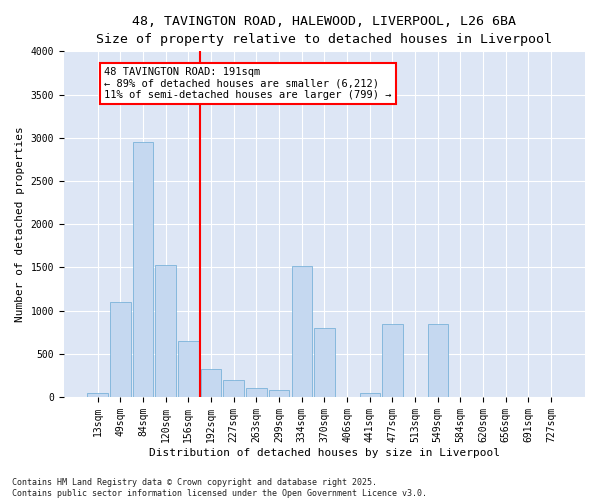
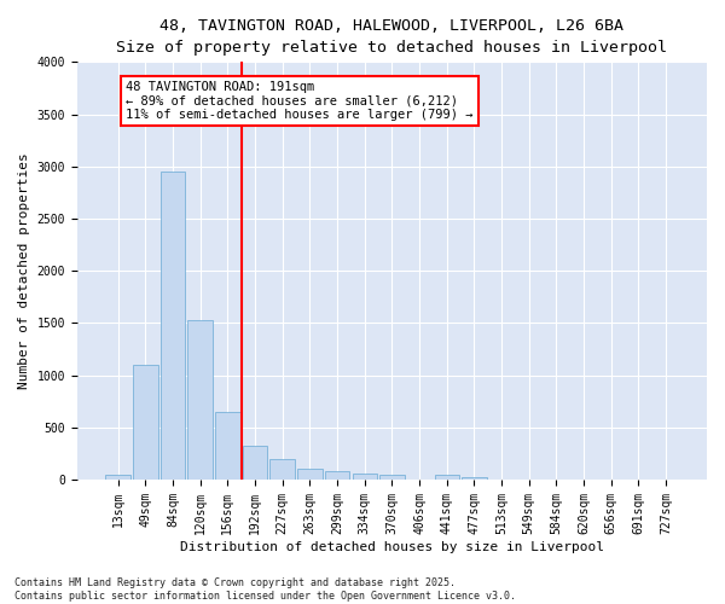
334sqm: 1520 -> 60
370sqm: 800 -> 50
477sqm: 840 -> 20
549sqm: 840 -> 0
